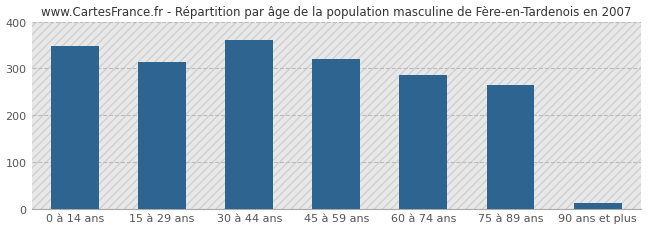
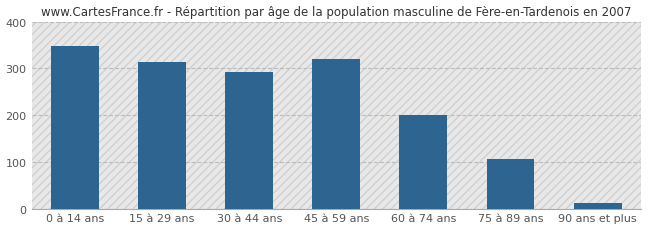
30 à 44 ans: 360 -> 293
60 à 74 ans: 285 -> 201
75 à 89 ans: 265 -> 107
